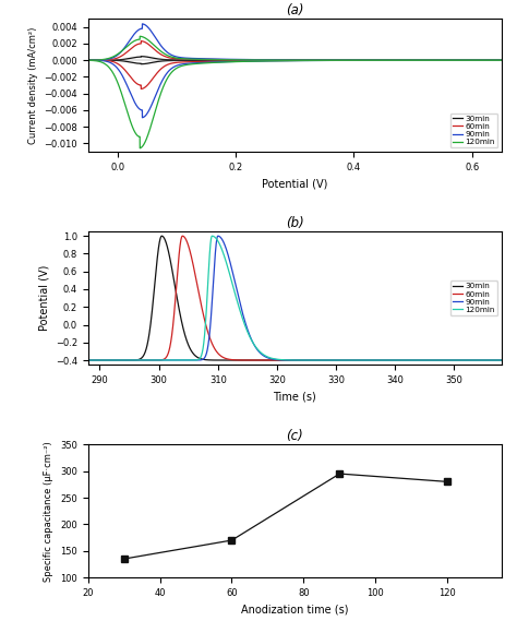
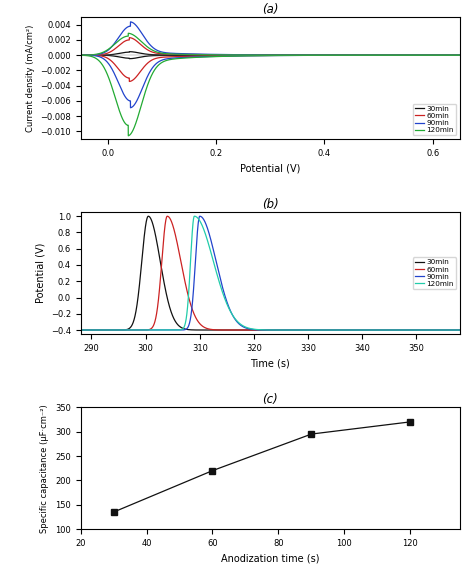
(c)/60: 170 -> 220
(c)/120: 280 -> 320
